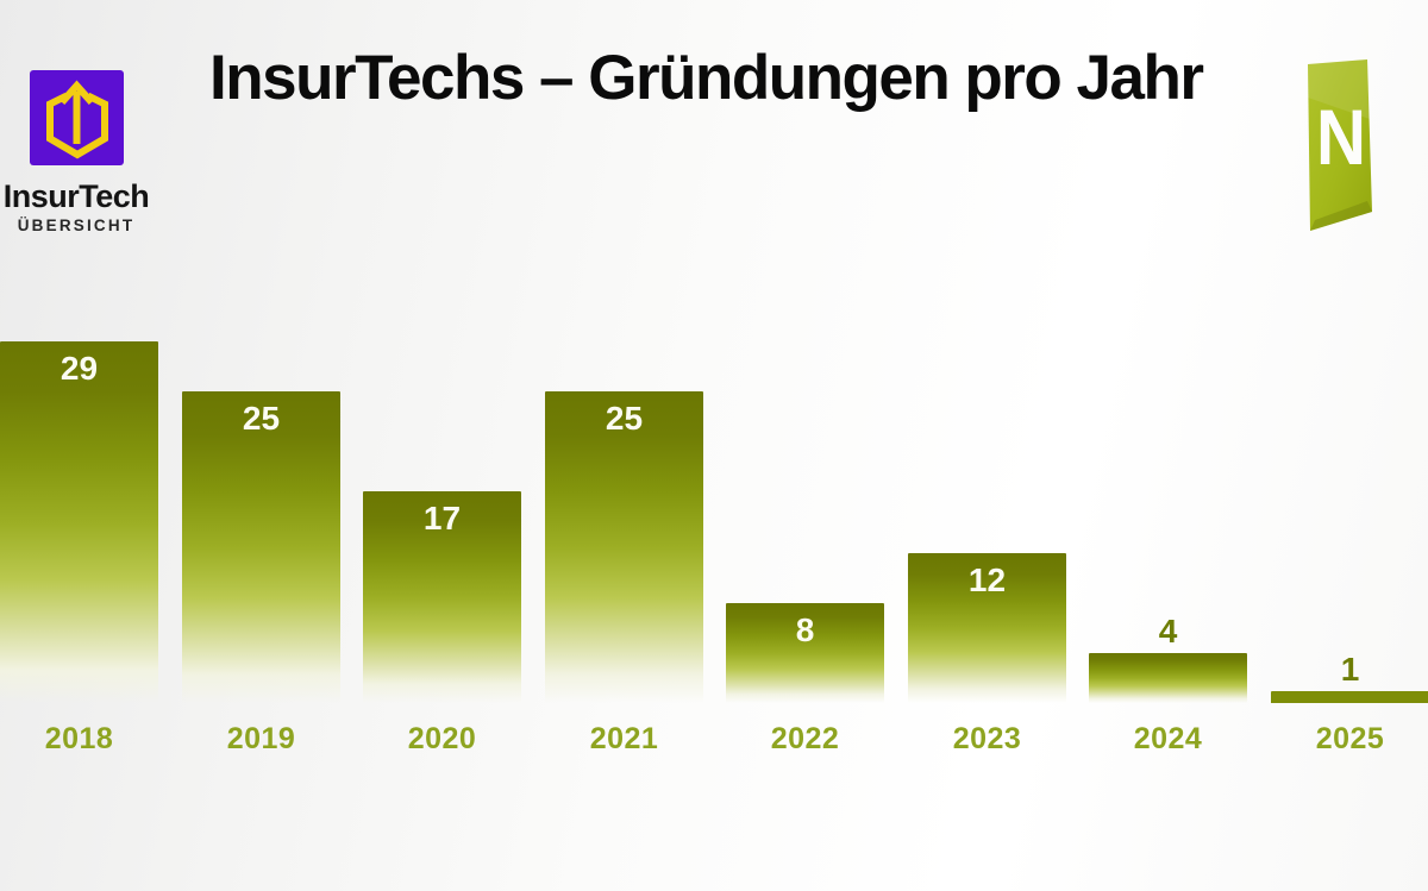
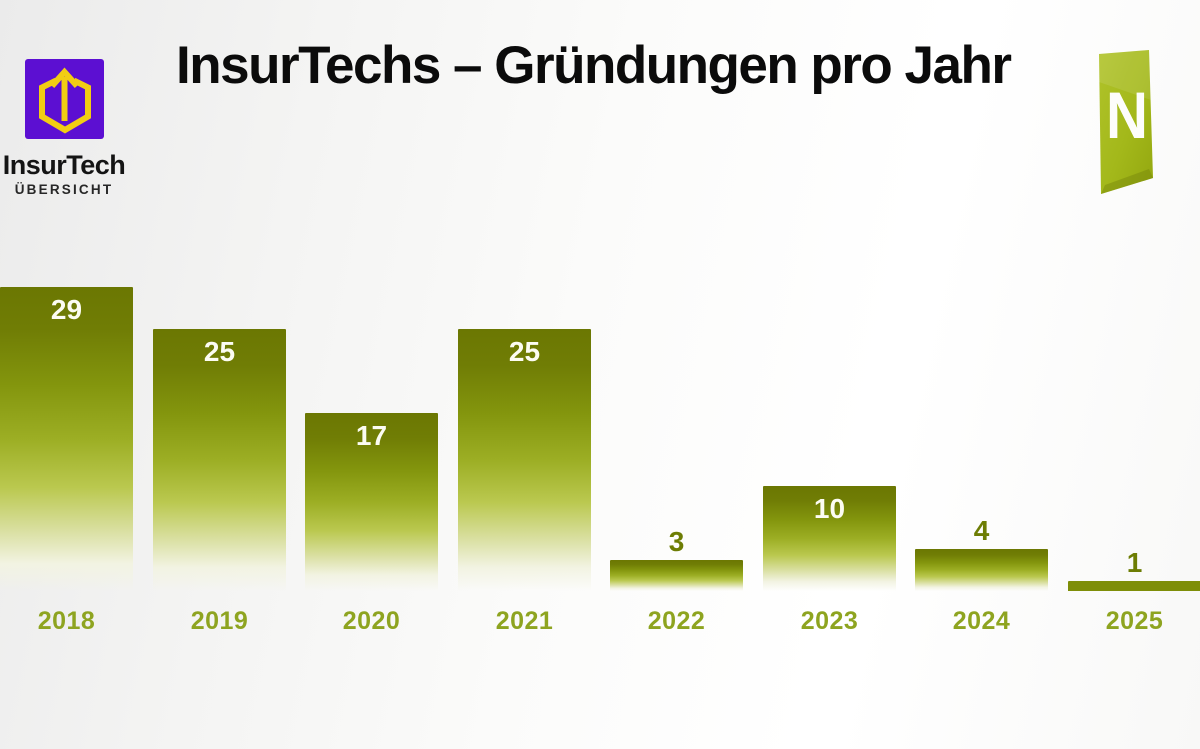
2022: 8 -> 3
2023: 12 -> 10
